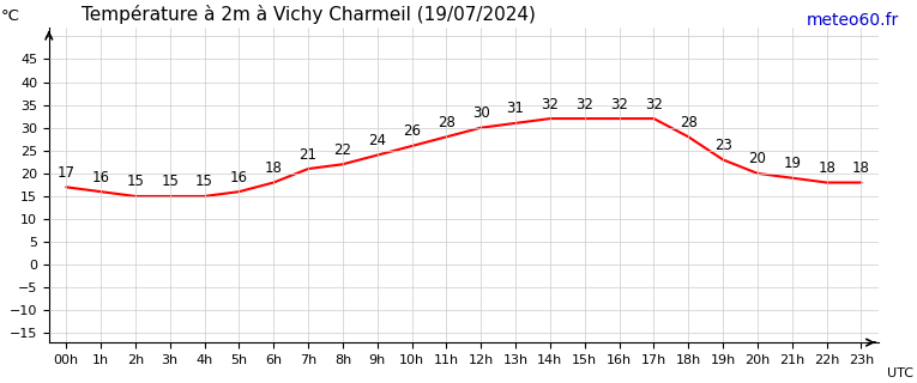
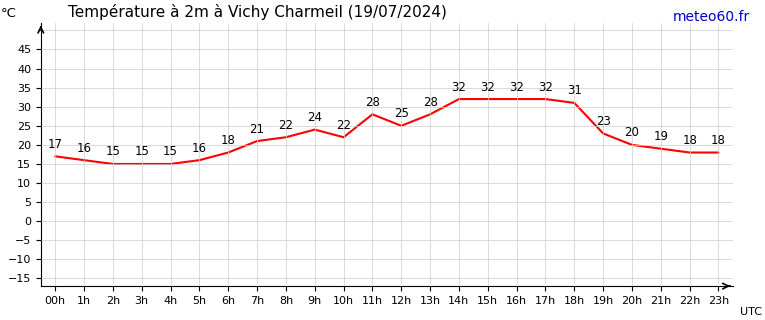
10h: 26 -> 22
12h: 30 -> 25
13h: 31 -> 28
18h: 28 -> 31
